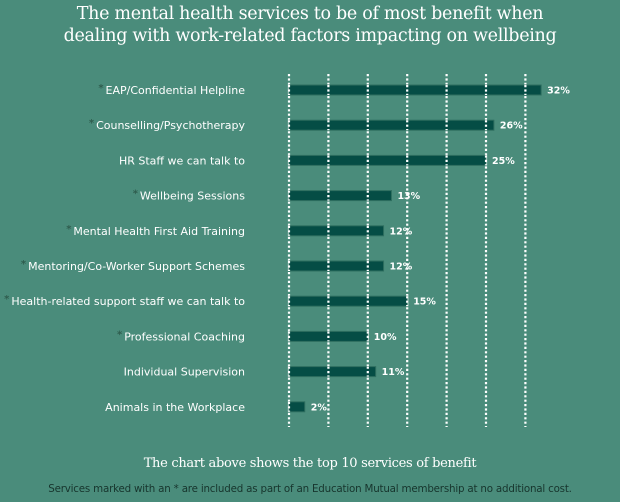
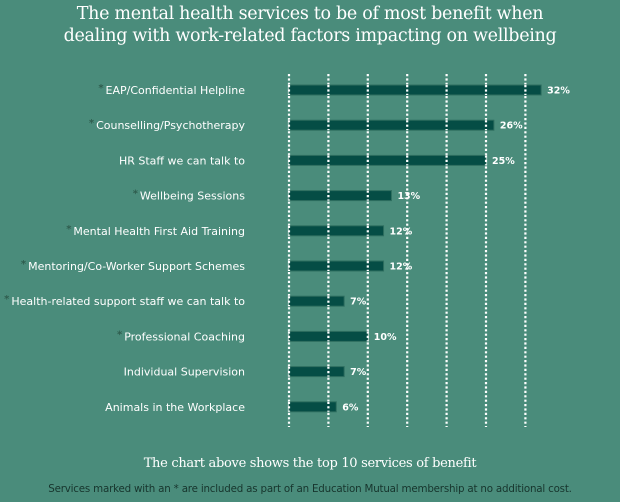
Health-related support staff we can talk to: 15% -> 7%
Individual Supervision: 11% -> 7%
Animals in the Workplace: 2% -> 6%
